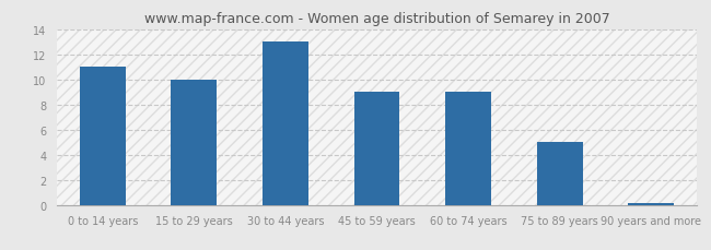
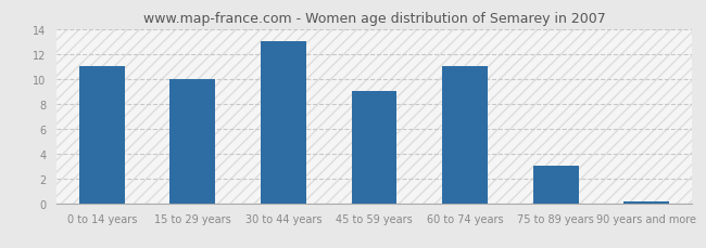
60 to 74 years: 9.0 -> 11.0
75 to 89 years: 5.0 -> 3.0
